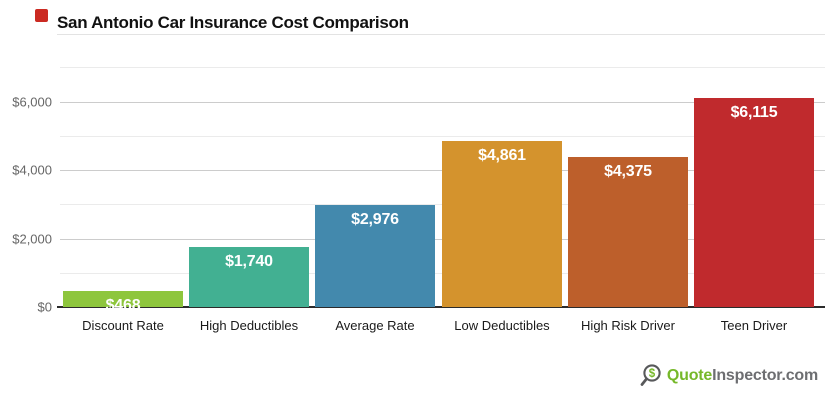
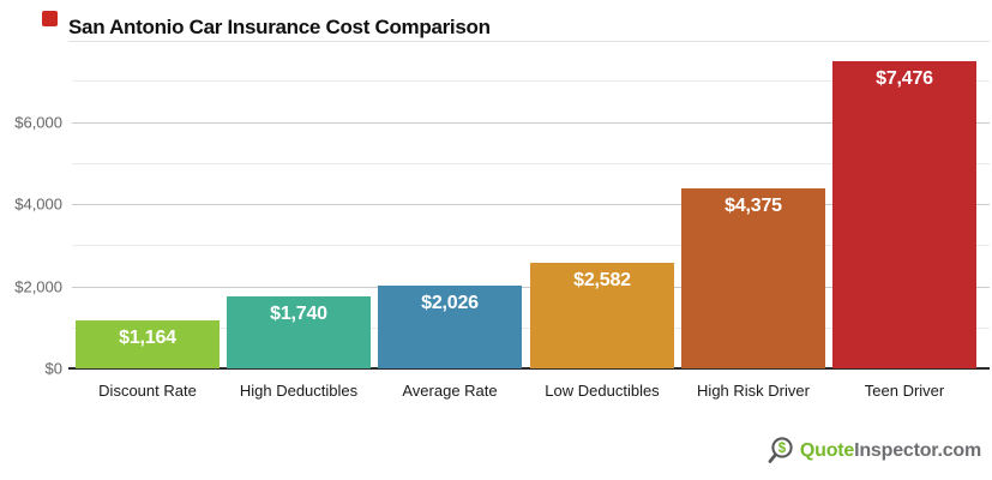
Discount Rate: $468 -> $1,164
Average Rate: $2,976 -> $2,026
Low Deductibles: $4,861 -> $2,582
Teen Driver: $6,115 -> $7,476
